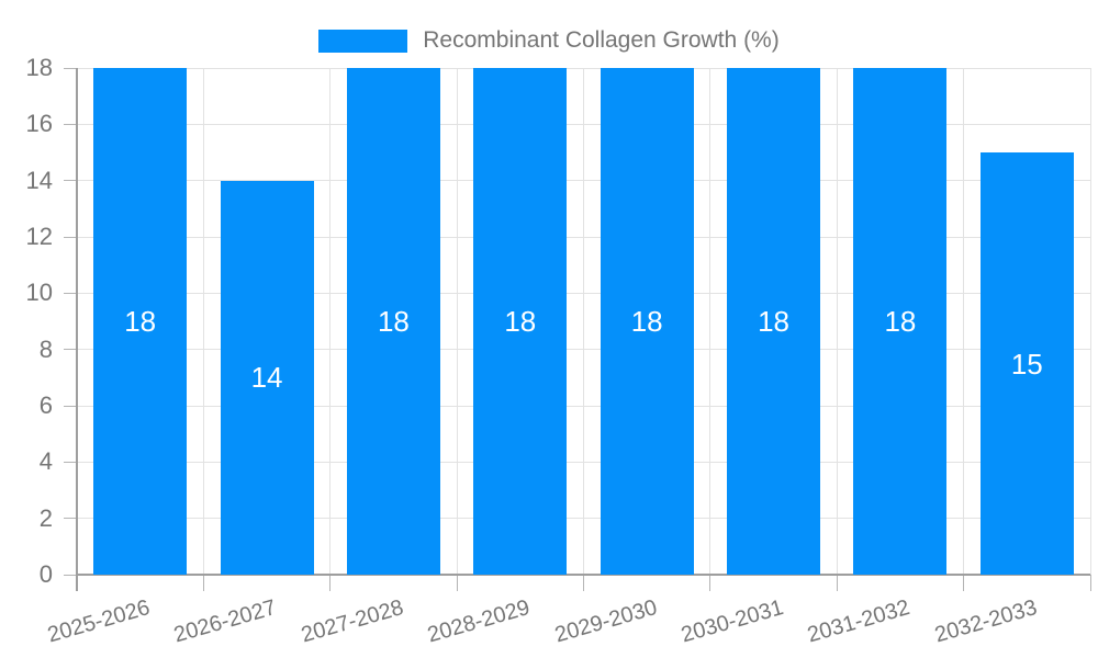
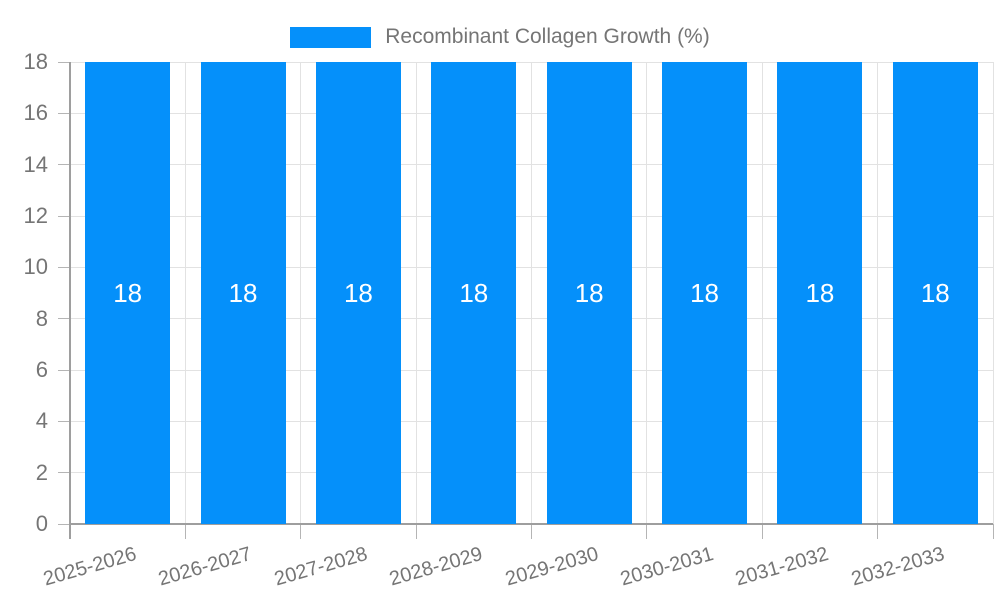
2026-2027: 14 -> 18
2032-2033: 15 -> 18
